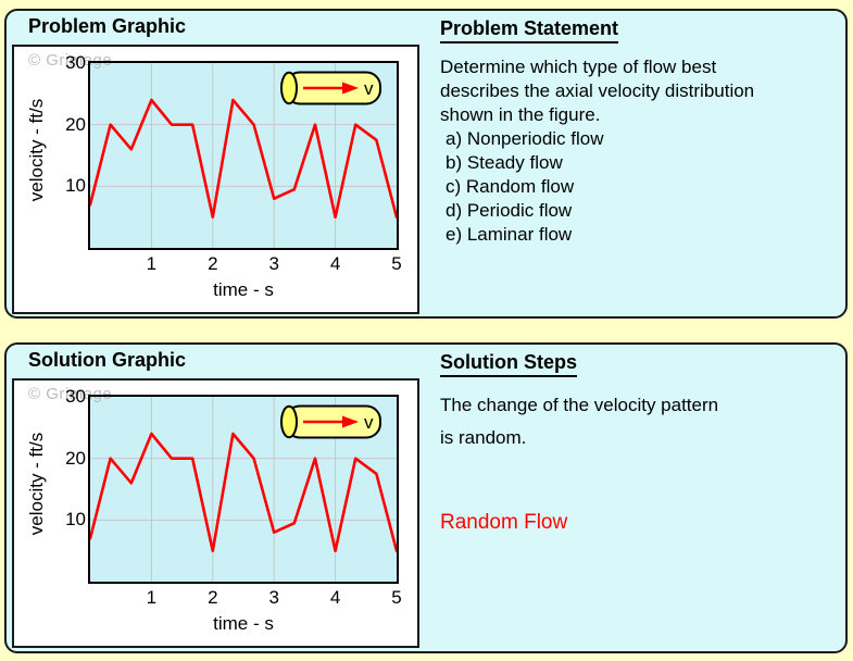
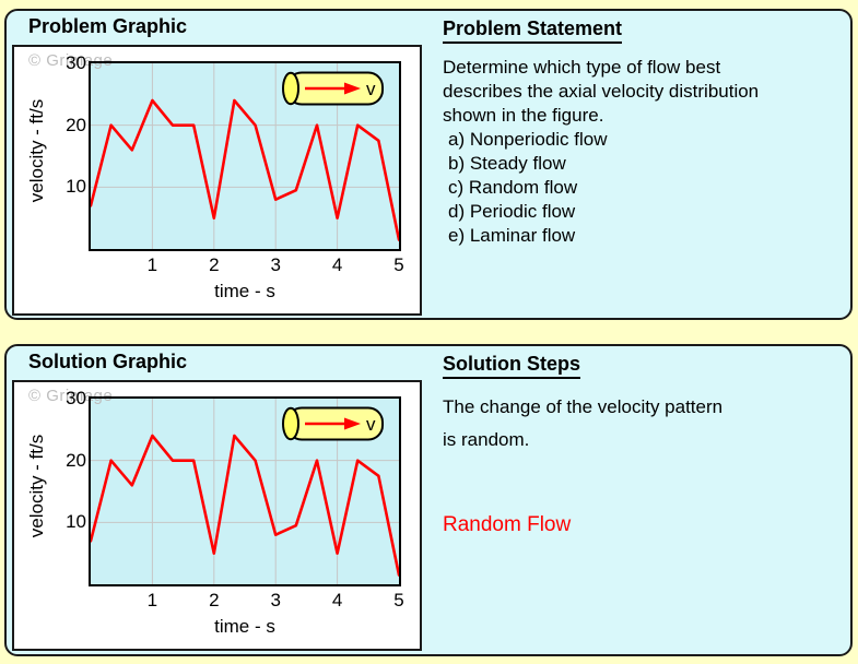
5: 5 -> 2
